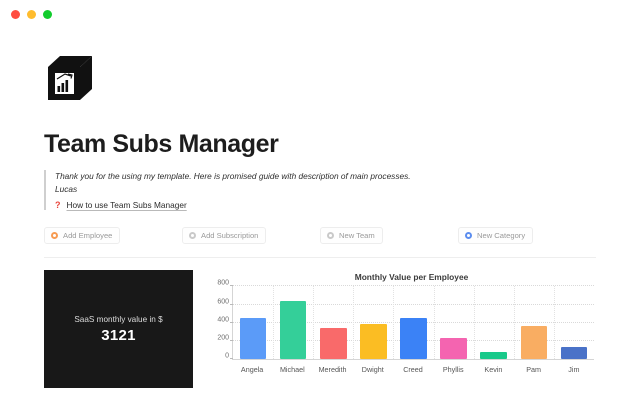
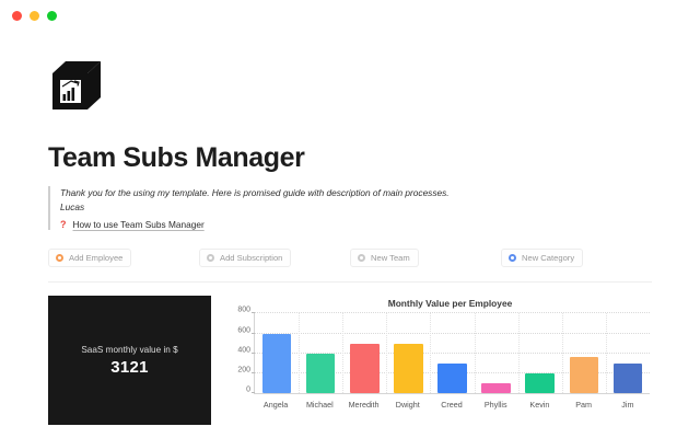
Angela: 400 -> 600
Michael: 600 -> 400
Meredith: 400 -> 500
Dwight: 400 -> 500
Creed: 500 -> 300
Phyllis: 200 -> 100
Kevin: 100 -> 200
Jim: 100 -> 300
